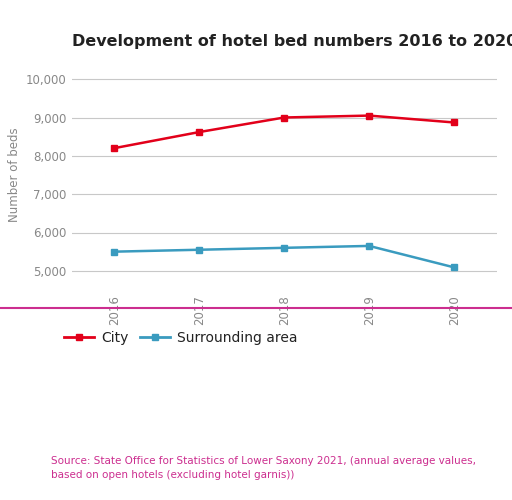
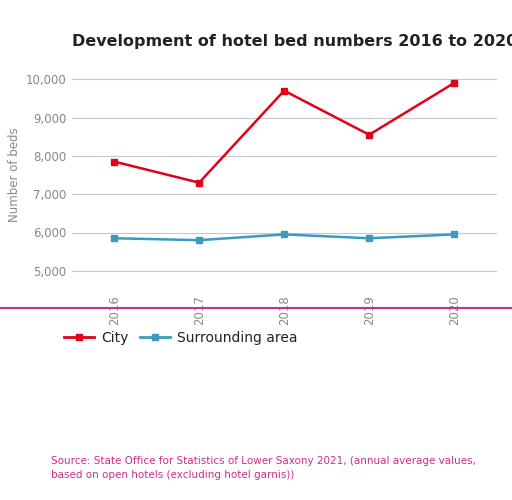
City/2016: 8,200 -> 7,850
Surrounding area/2016: 5,500 -> 5,850
City/2017: 8,620 -> 7,300
Surrounding area/2017: 5,550 -> 5,800
City/2018: 9,000 -> 9,700
Surrounding area/2018: 5,600 -> 5,950
City/2019: 9,050 -> 8,550
Surrounding area/2019: 5,650 -> 5,850
City/2020: 8,870 -> 9,900
Surrounding area/2020: 5,090 -> 5,950
